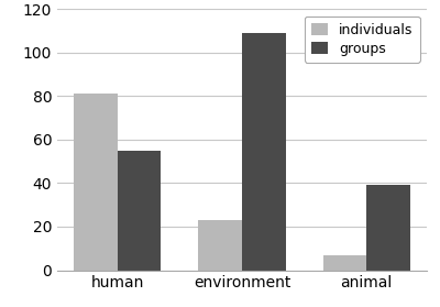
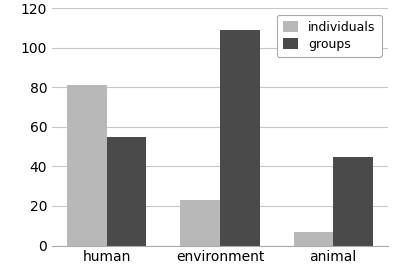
groups/animal: 39 -> 45
